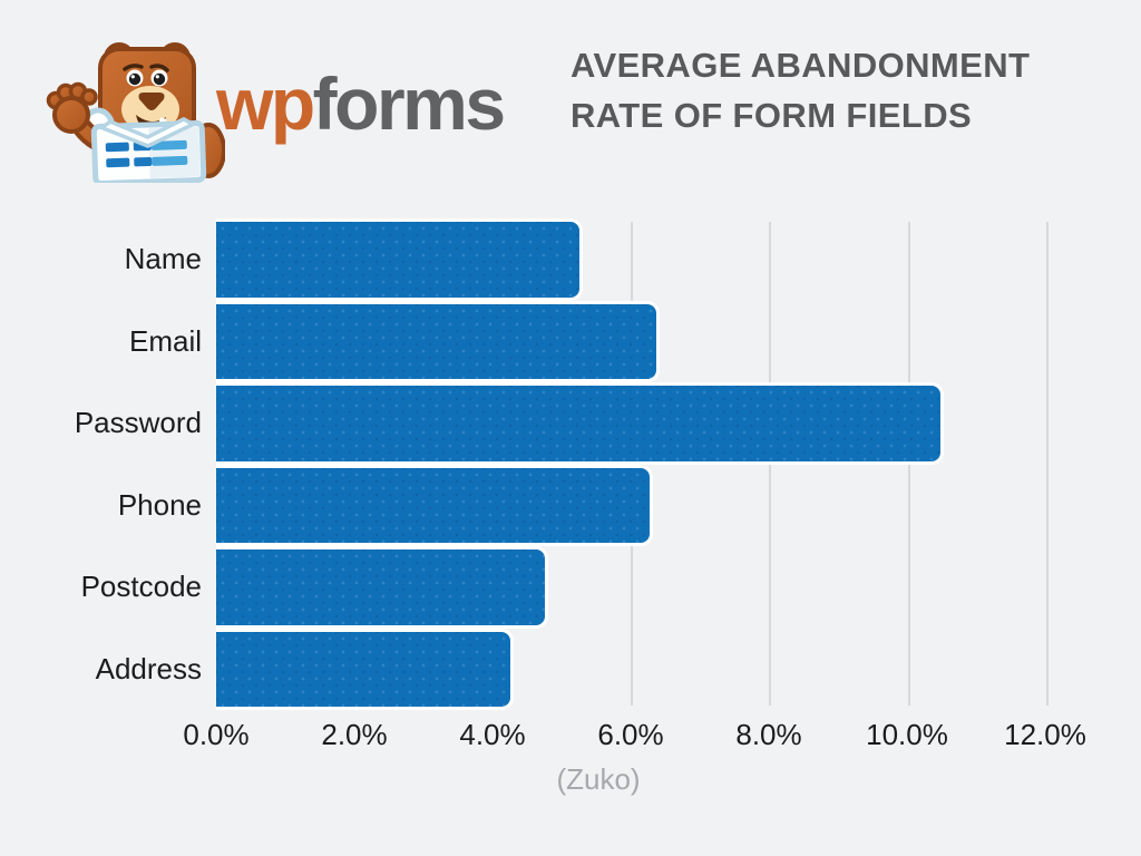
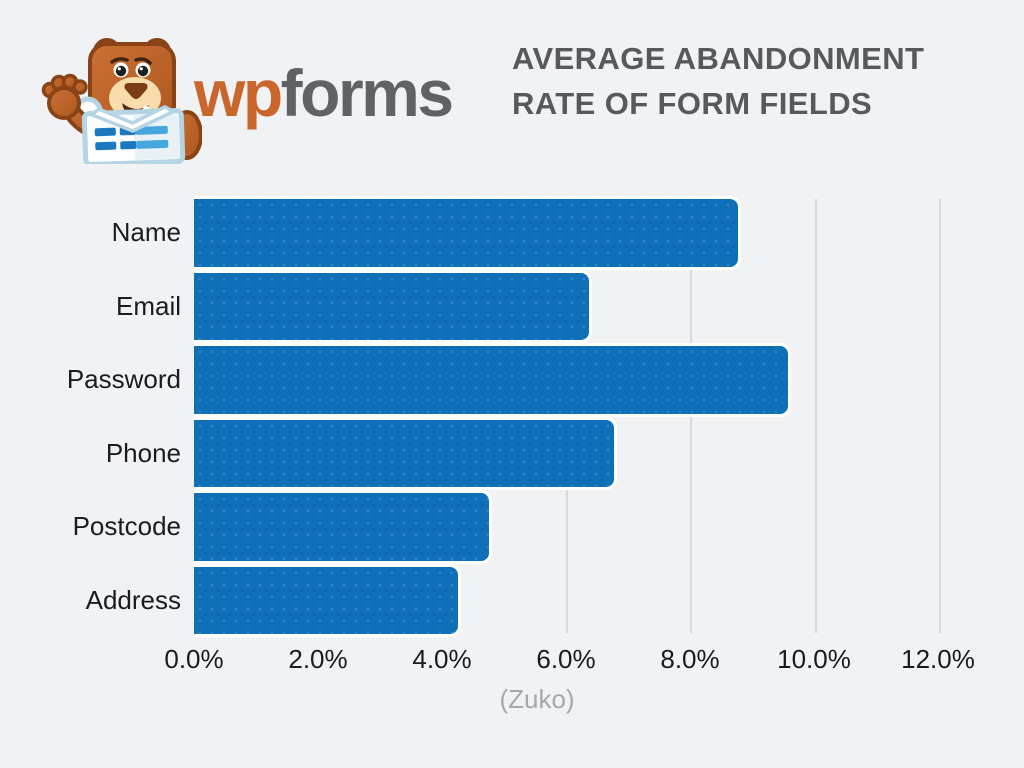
Name: 5.3% -> 8.8%
Password: 10.5% -> 9.6%
Phone: 6.3% -> 6.8%
